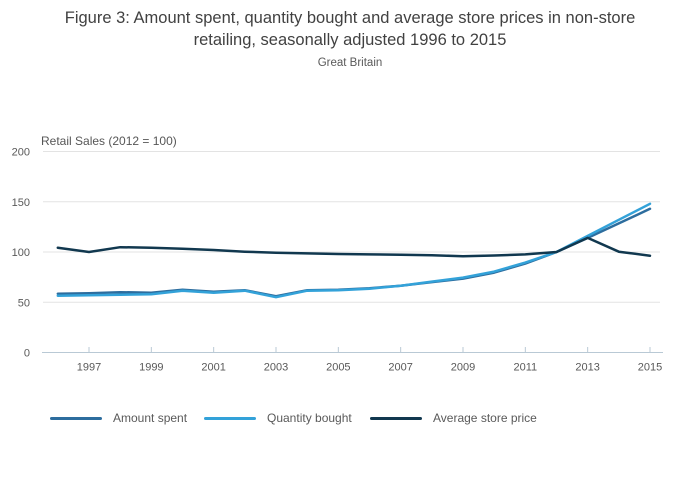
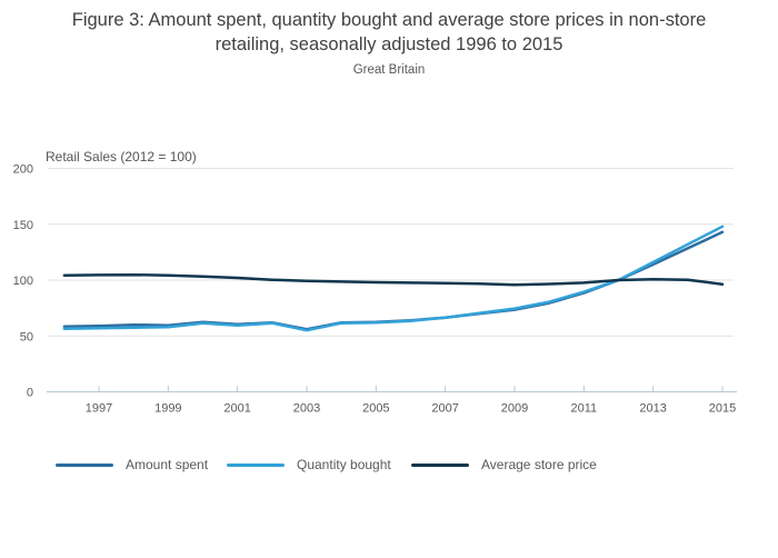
Average store price/1997: 100 -> 105
Average store price/2013: 114 -> 101
